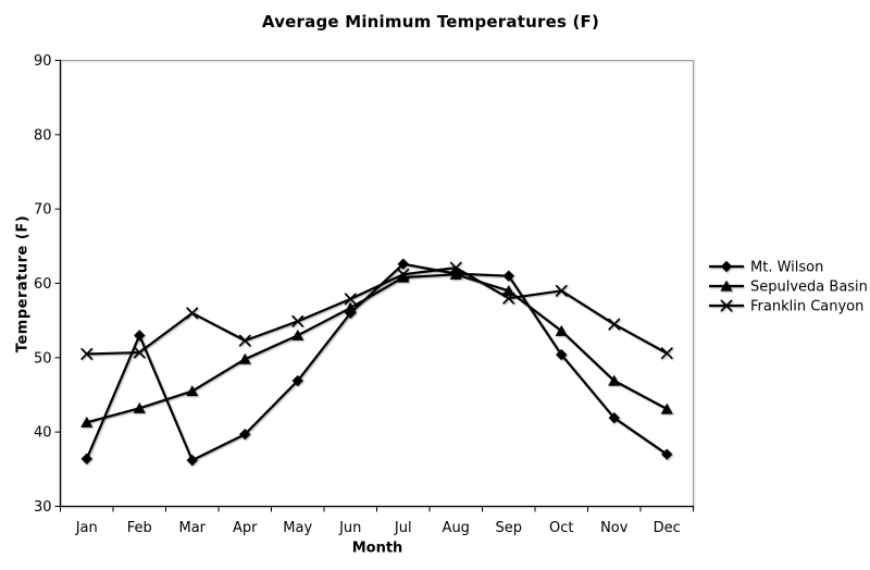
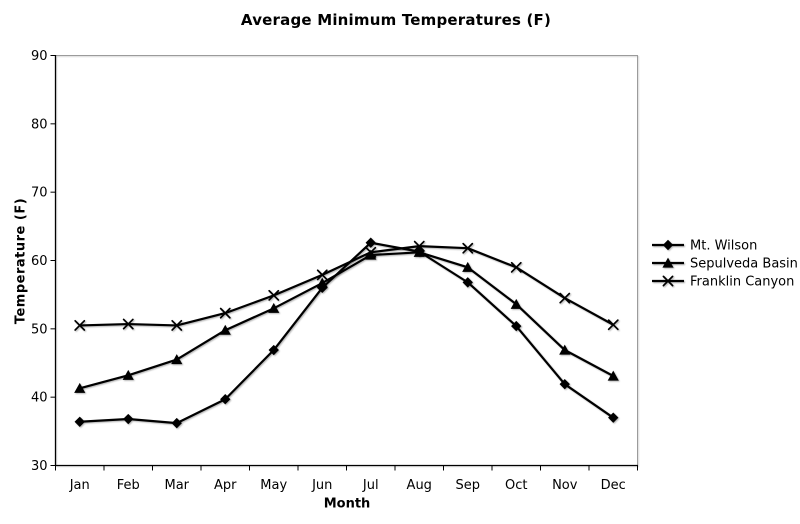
Mt. Wilson/Feb: 53 -> 37
Franklin Canyon/Mar: 56 -> 50
Mt. Wilson/Sep: 61 -> 57
Franklin Canyon/Sep: 58 -> 62
